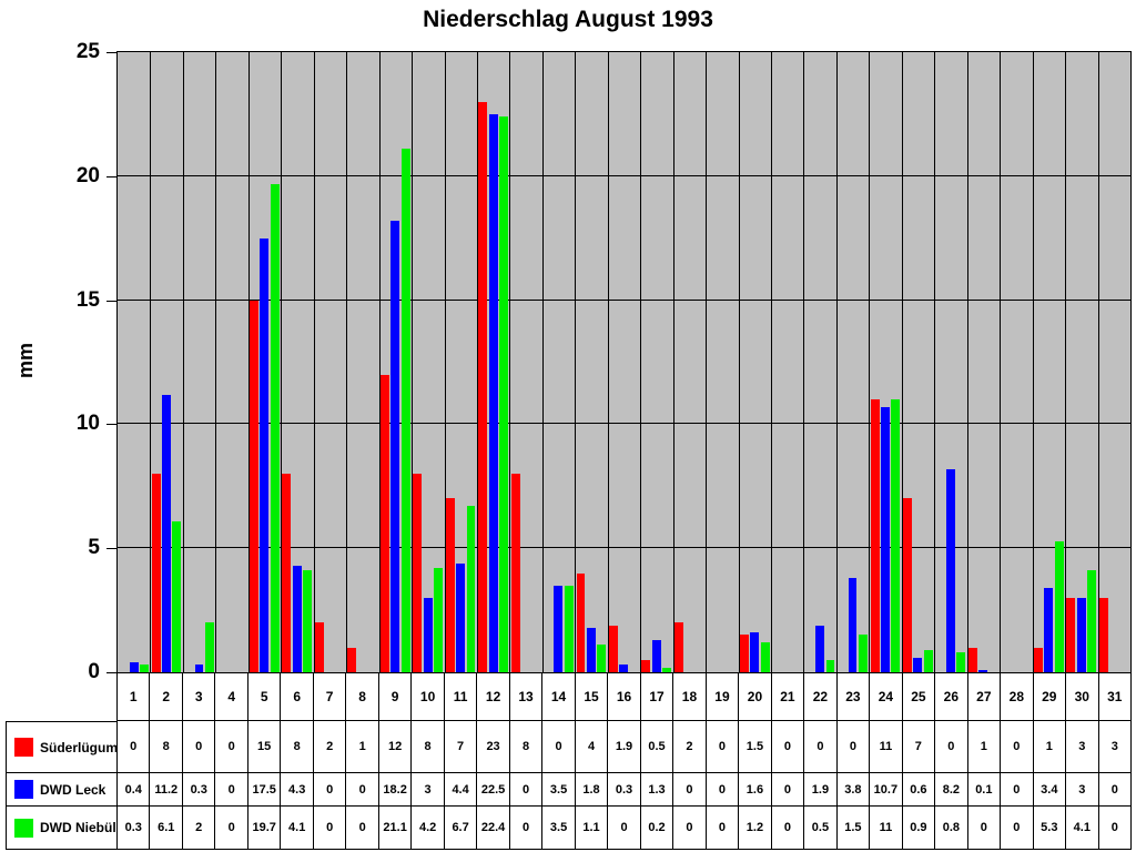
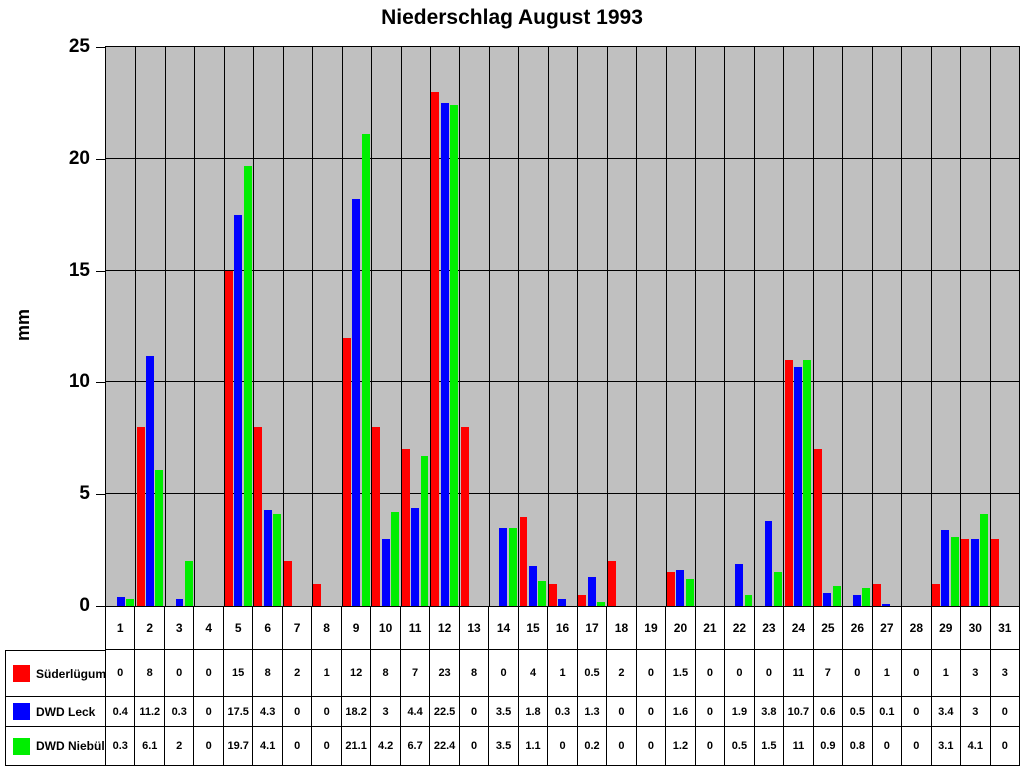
Süderlügum/16: 1.9 -> 1
DWD Leck/26: 8.2 -> 0.5
DWD Niebüll/29: 5.3 -> 3.1
